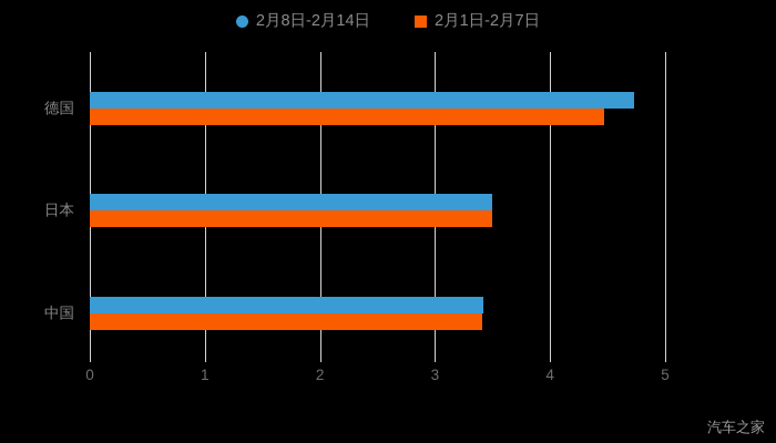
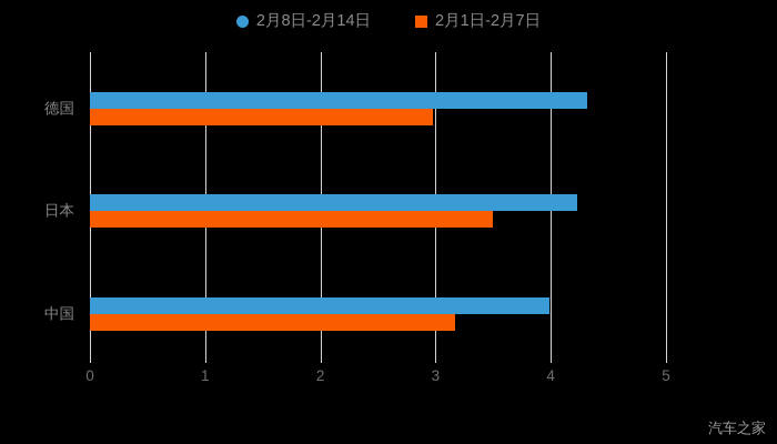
2月8日-2月14日/德国: 4.73 -> 4.32
2月1日-2月7日/德国: 4.47 -> 2.98
2月8日-2月14日/日本: 3.50 -> 4.23
2月8日-2月14日/中国: 3.42 -> 3.99
2月1日-2月7日/中国: 3.41 -> 3.17
